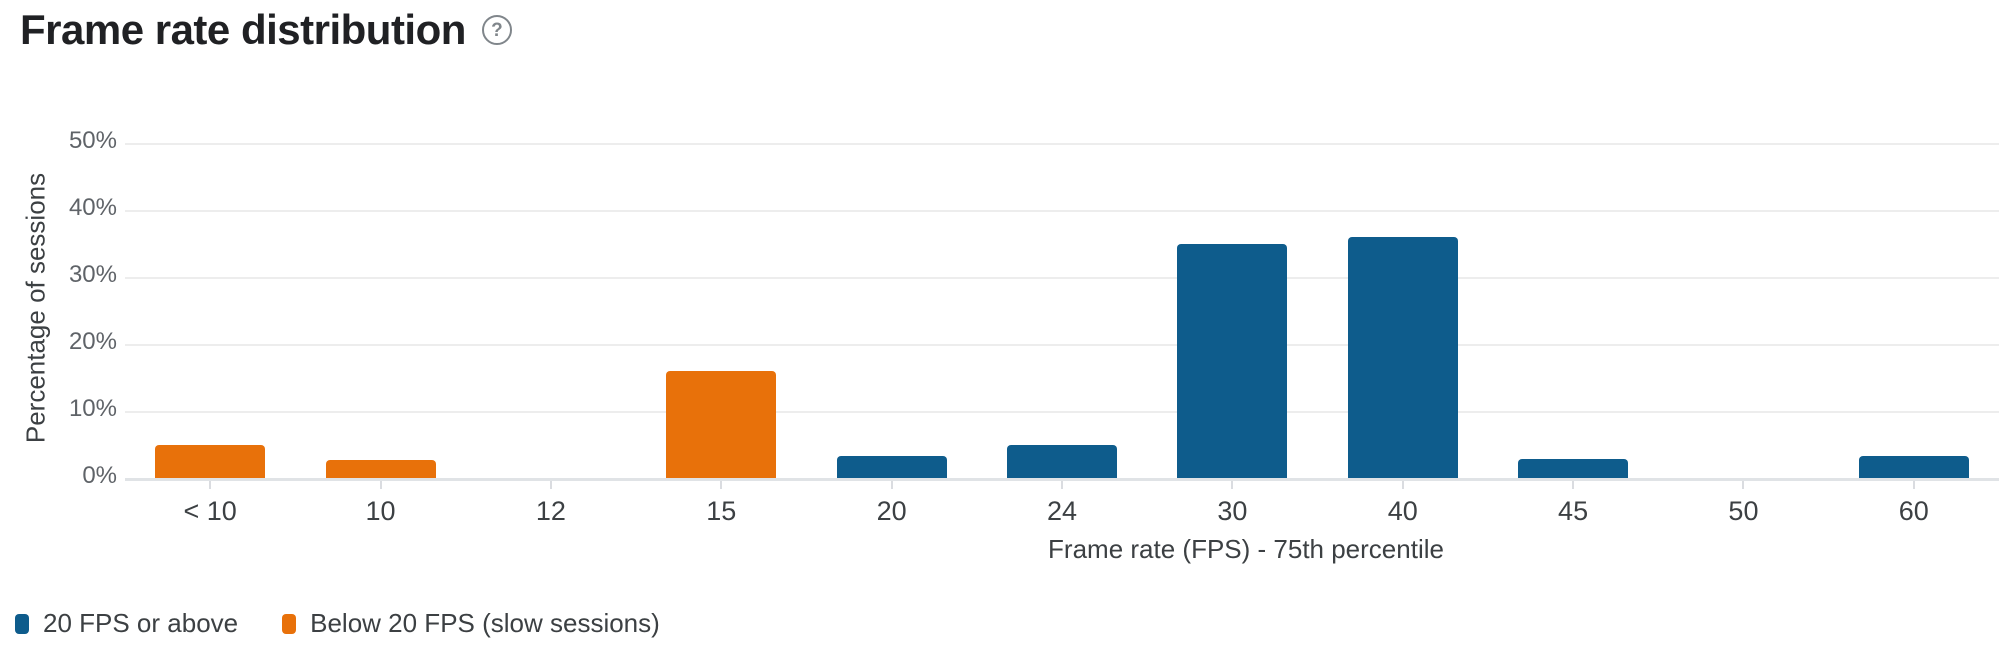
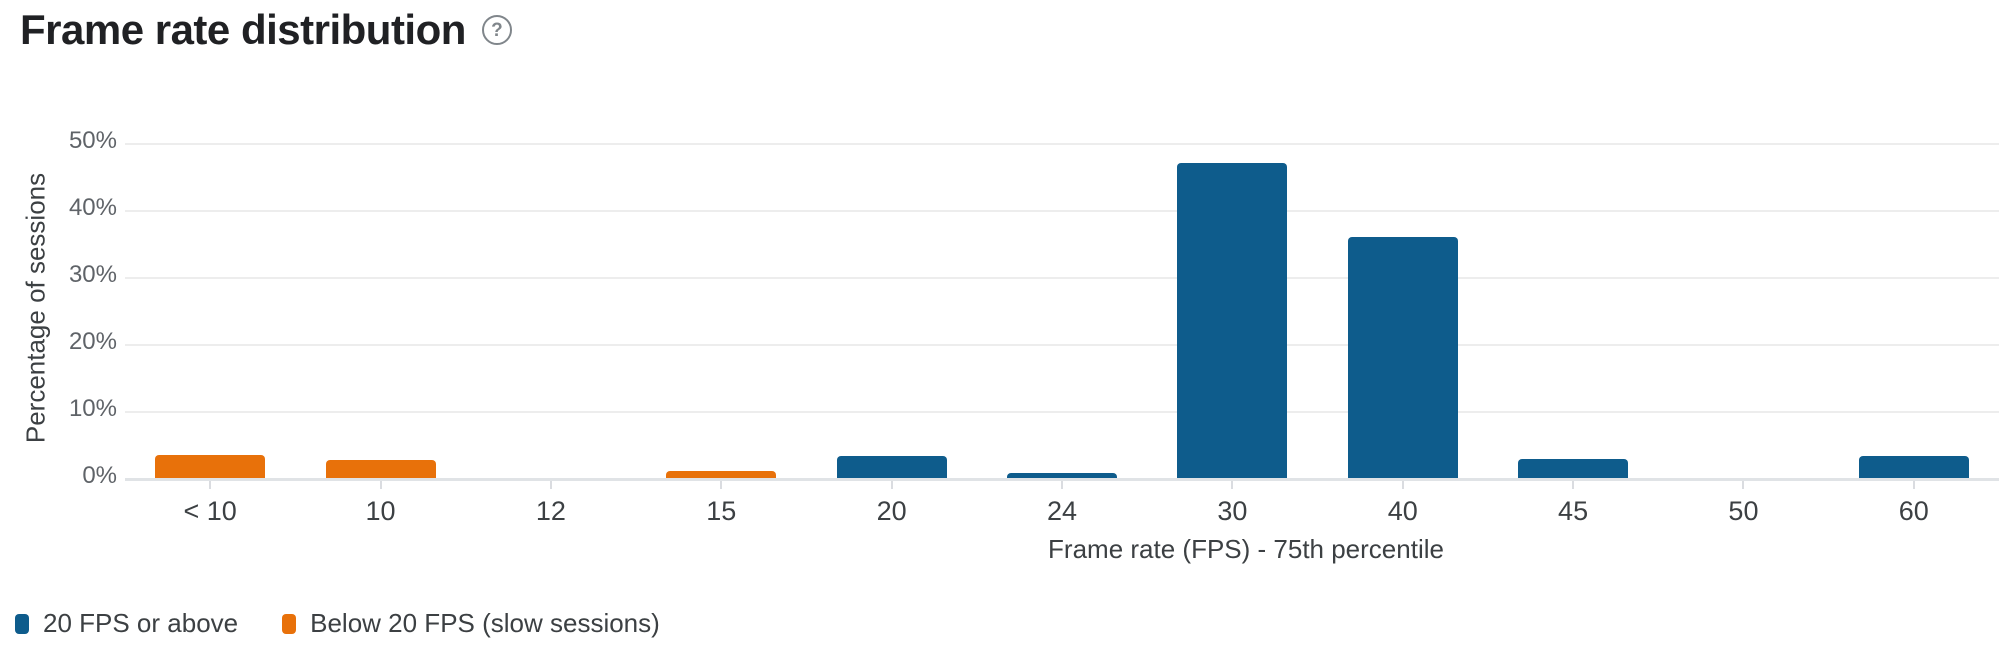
Below 20 FPS (slow sessions)/< 10: 5% -> 4%
Below 20 FPS (slow sessions)/15: 16% -> 1%
20 FPS or above/24: 5% -> 1%
20 FPS or above/30: 35% -> 47%
